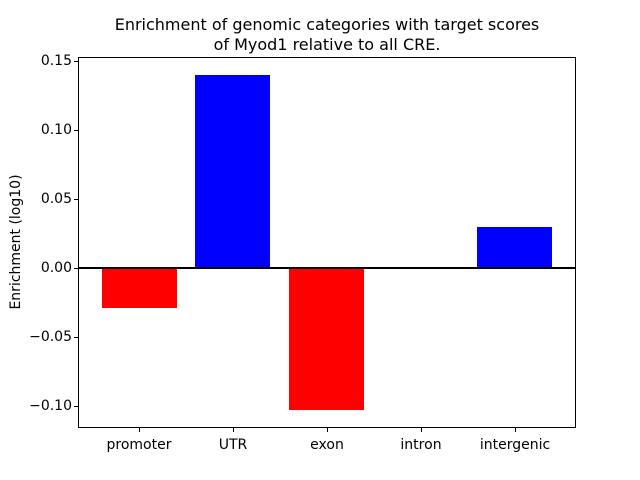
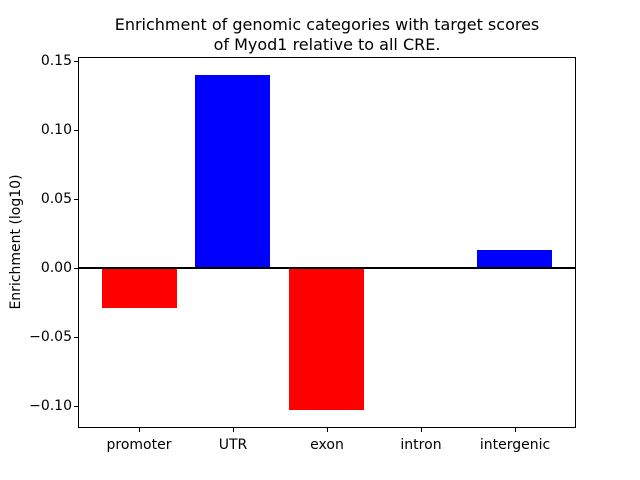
intergenic: 0.030 -> 0.013
